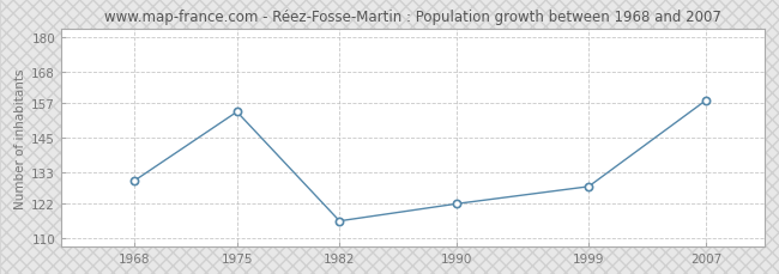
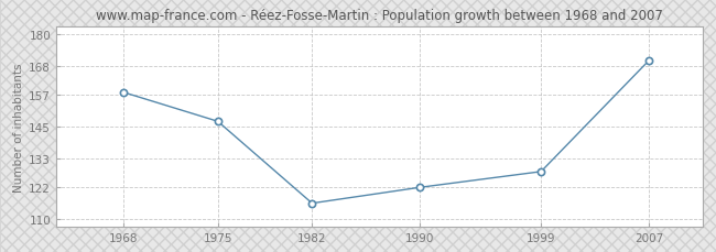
1968: 130 -> 158
1975: 154 -> 147
2007: 158 -> 170
